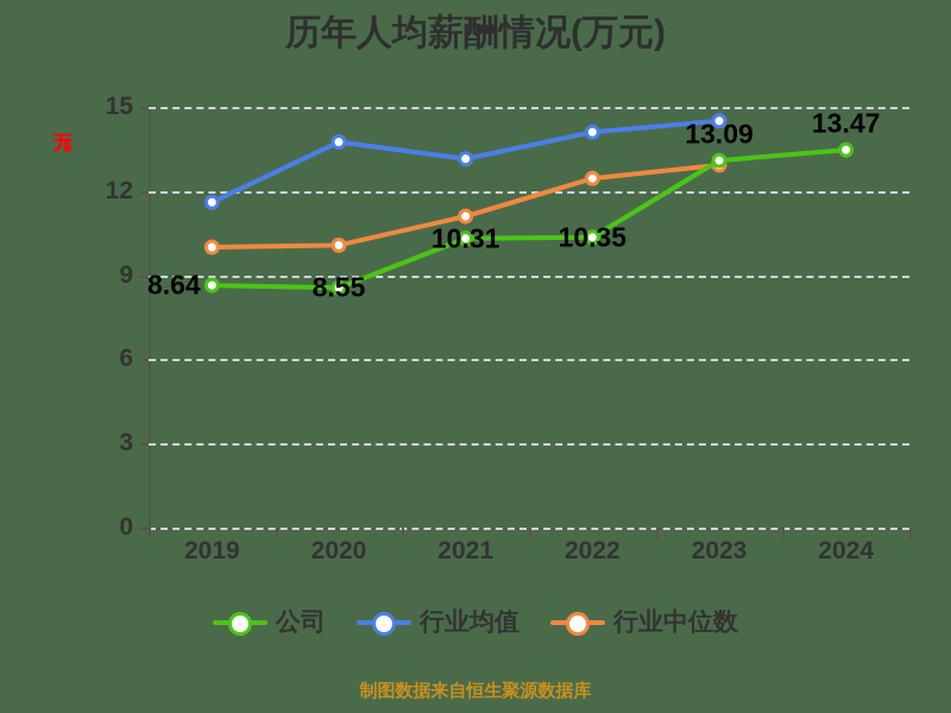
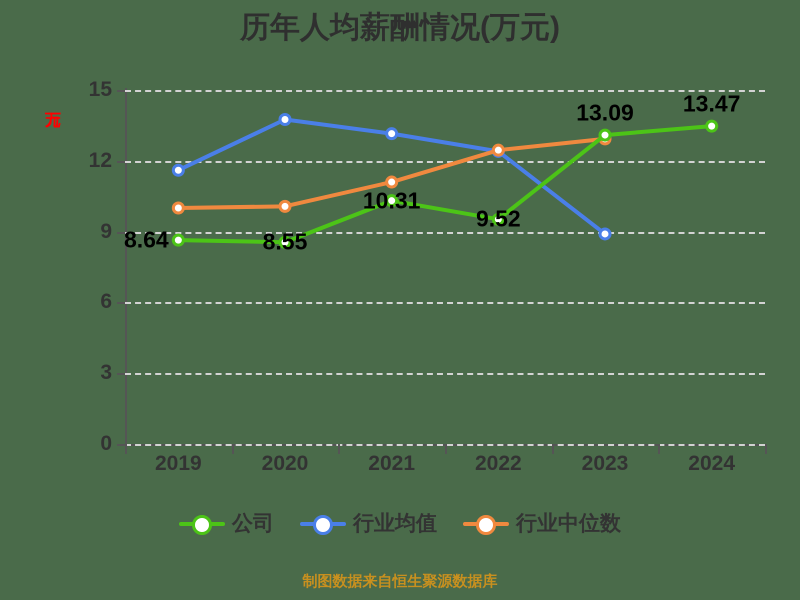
公司/2022: 10.35 -> 9.52
行业均值/2022: 14.1 -> 12.4
行业均值/2023: 14.5 -> 8.9
